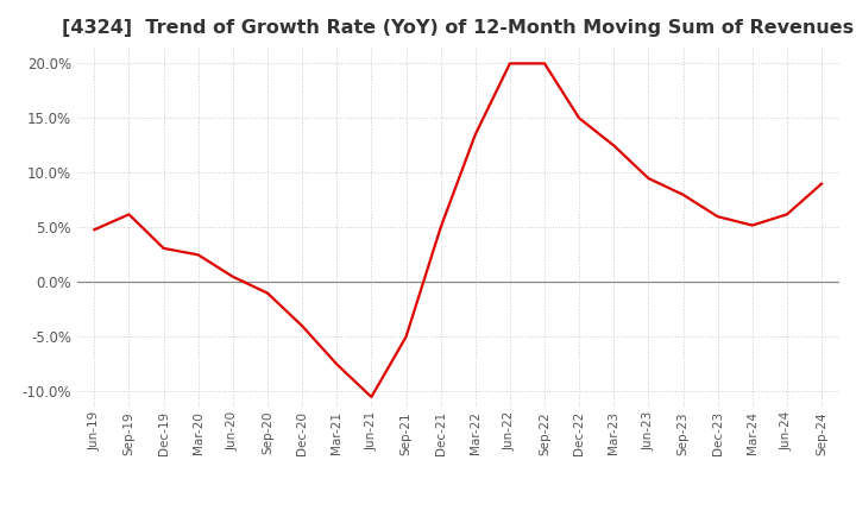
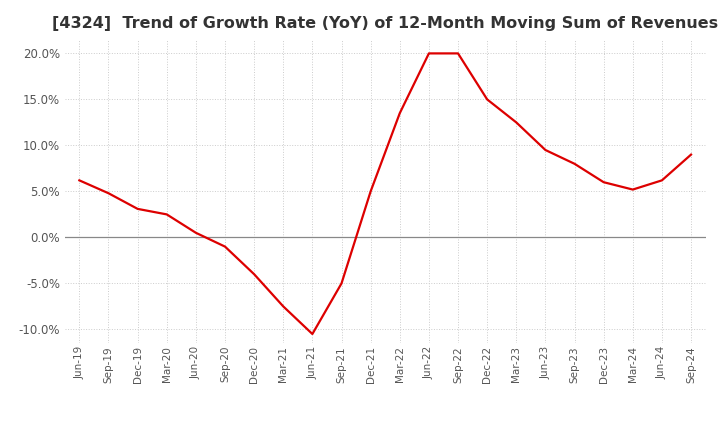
Jun-19: 4.8% -> 6.2%
Sep-19: 6.2% -> 4.8%
